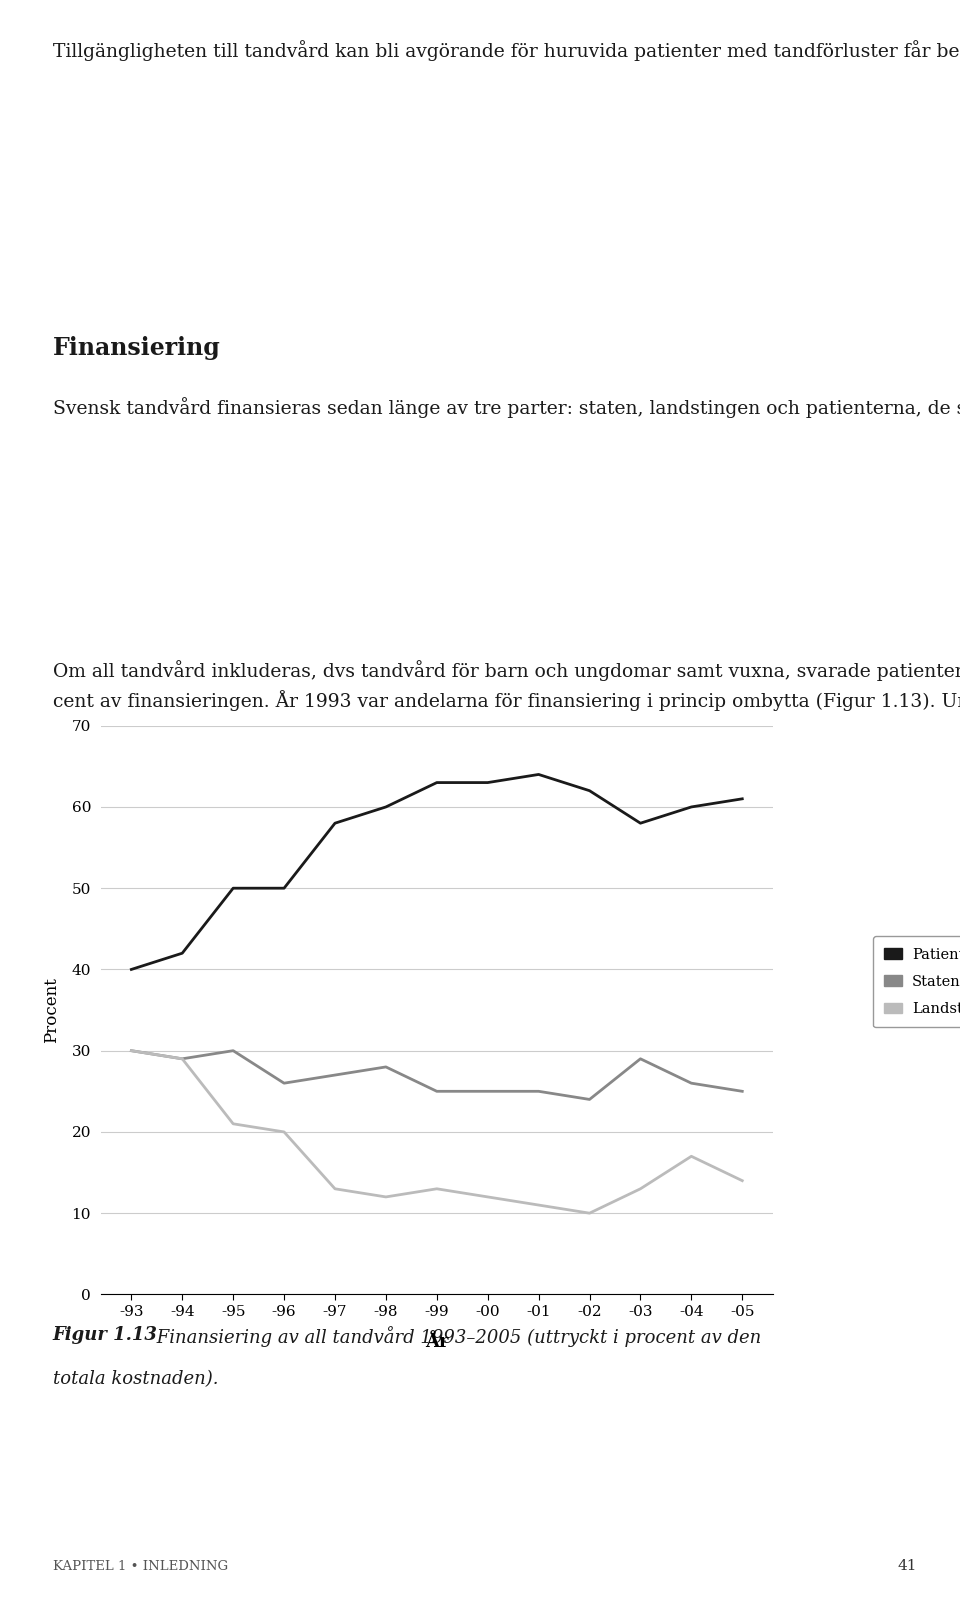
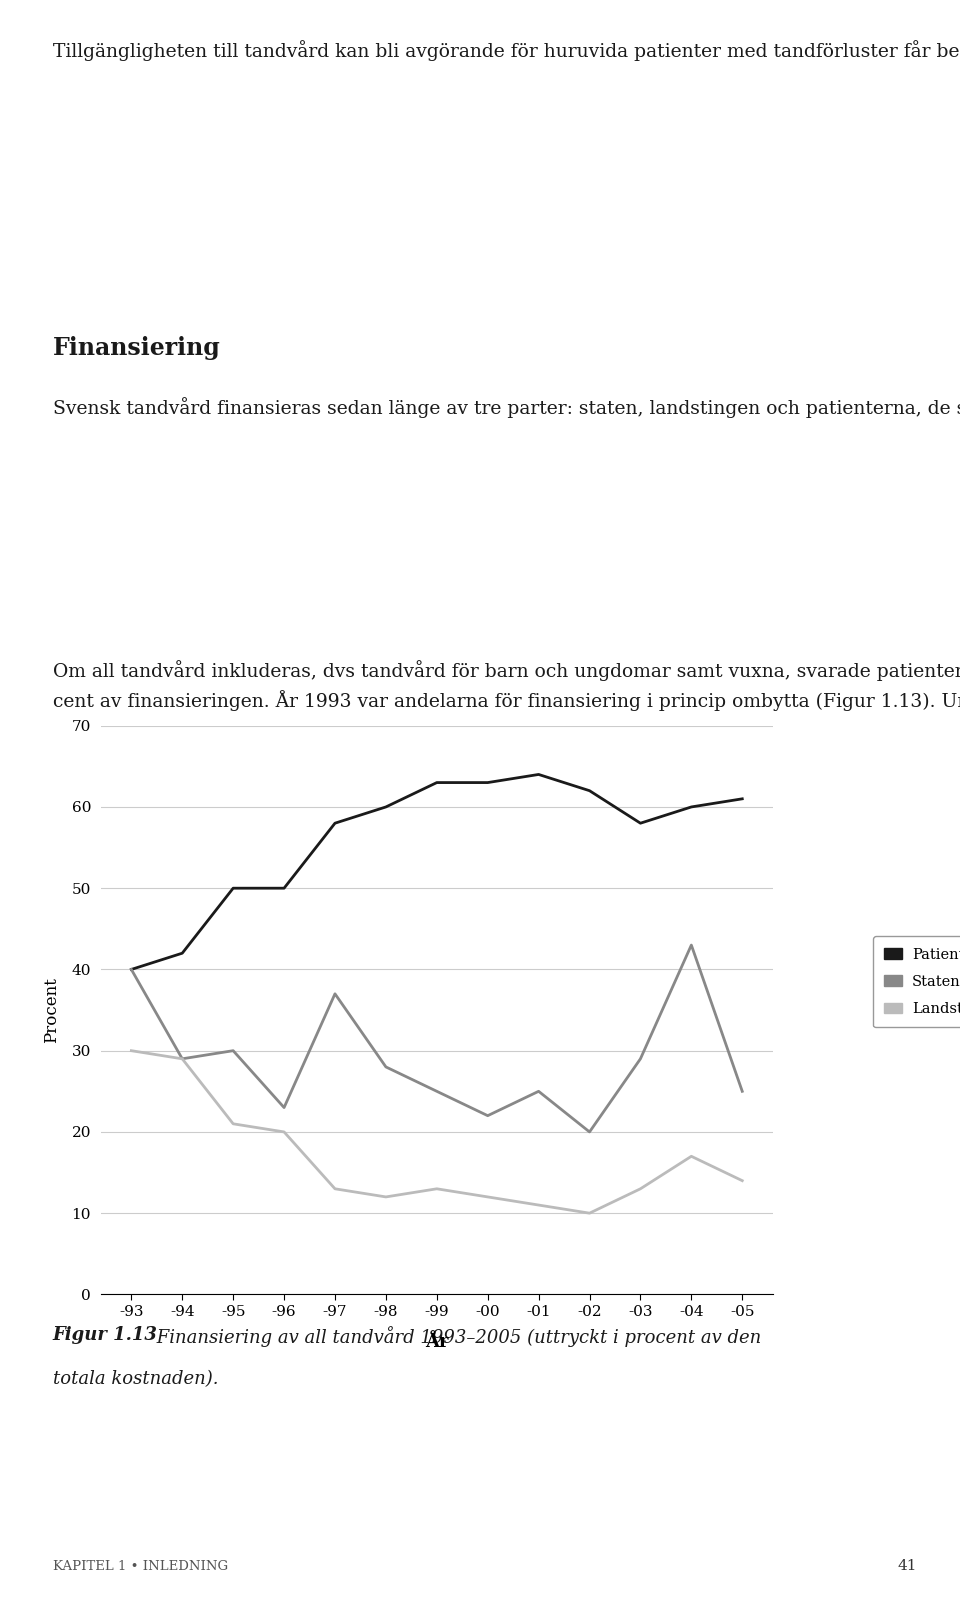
Staten/-93: 30 -> 40
Staten/-96: 26 -> 23
Staten/-97: 27 -> 37
Staten/-00: 25 -> 22
Staten/-02: 24 -> 20
Staten/-04: 26 -> 43
